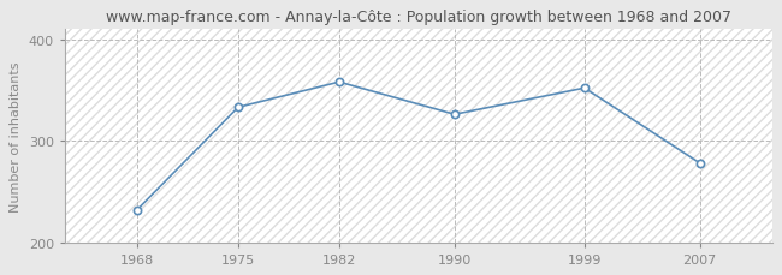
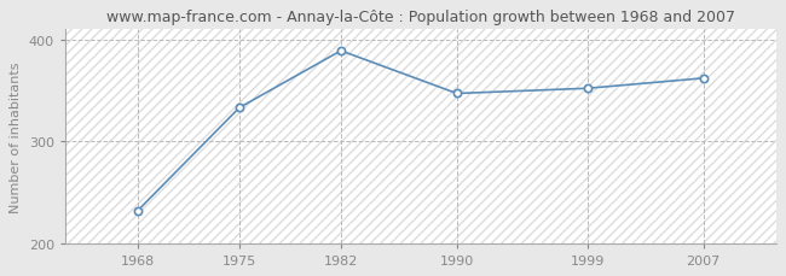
1982: 358 -> 389
1990: 326 -> 347
2007: 278 -> 362
